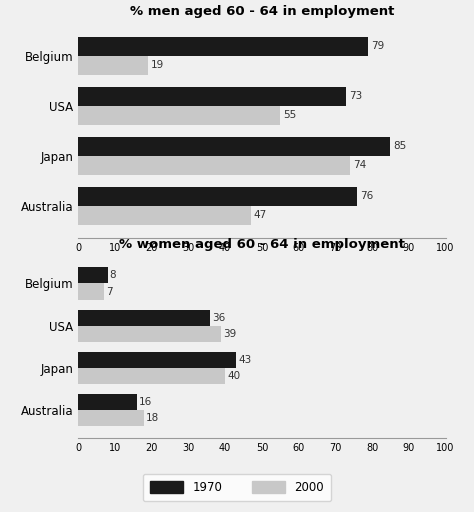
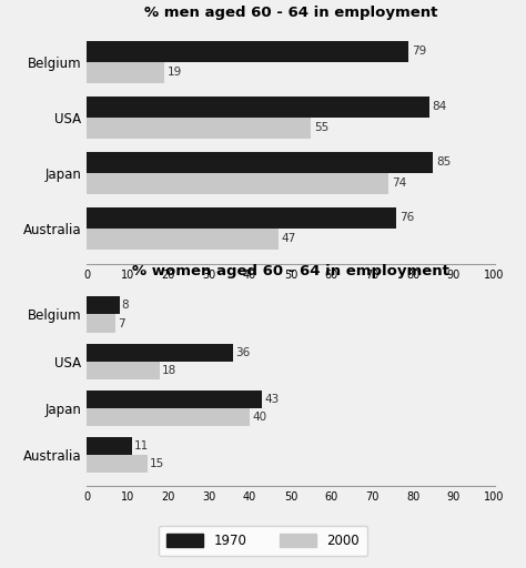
% men aged 60 - 64 in employment/1970/USA: 73 -> 84
% women aged 60 - 64 in employment/2000/USA: 39 -> 18
% women aged 60 - 64 in employment/1970/Australia: 16 -> 11
% women aged 60 - 64 in employment/2000/Australia: 18 -> 15
